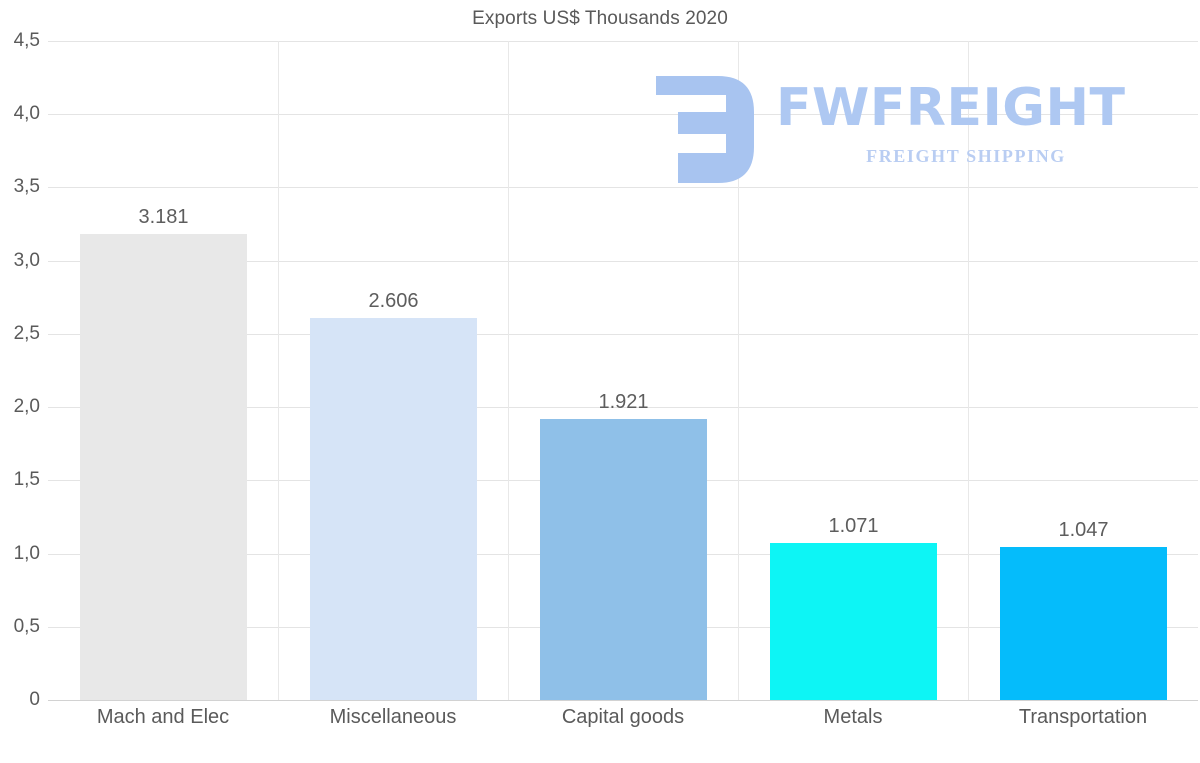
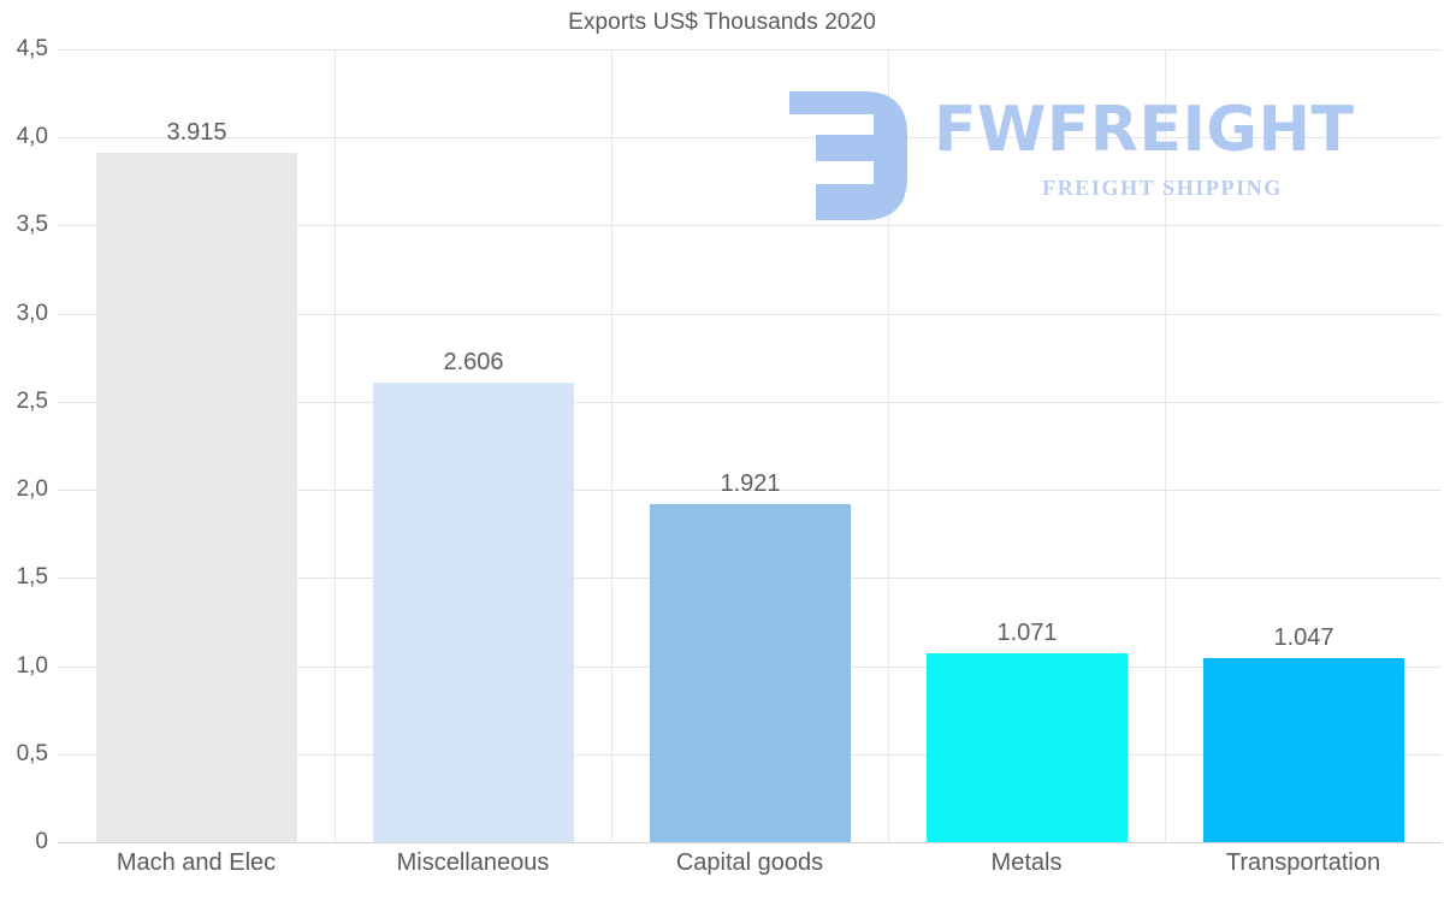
Mach and Elec: 3.181 -> 3.915
